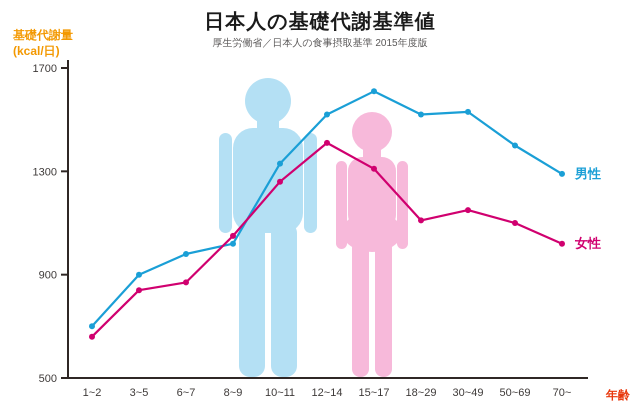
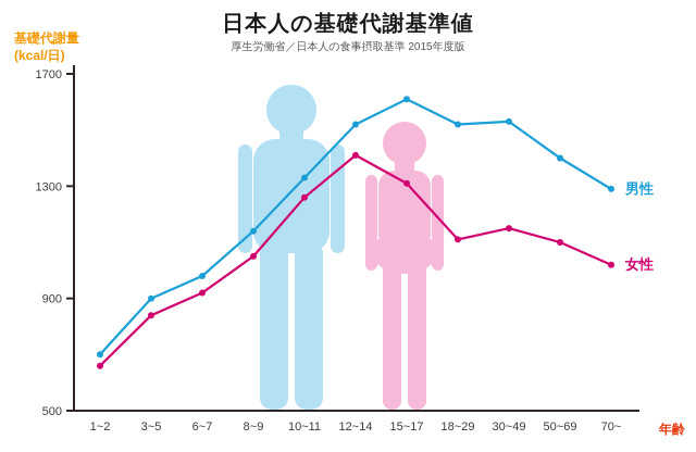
女性/6~7: 870 -> 920
男性/8~9: 1020 -> 1140
